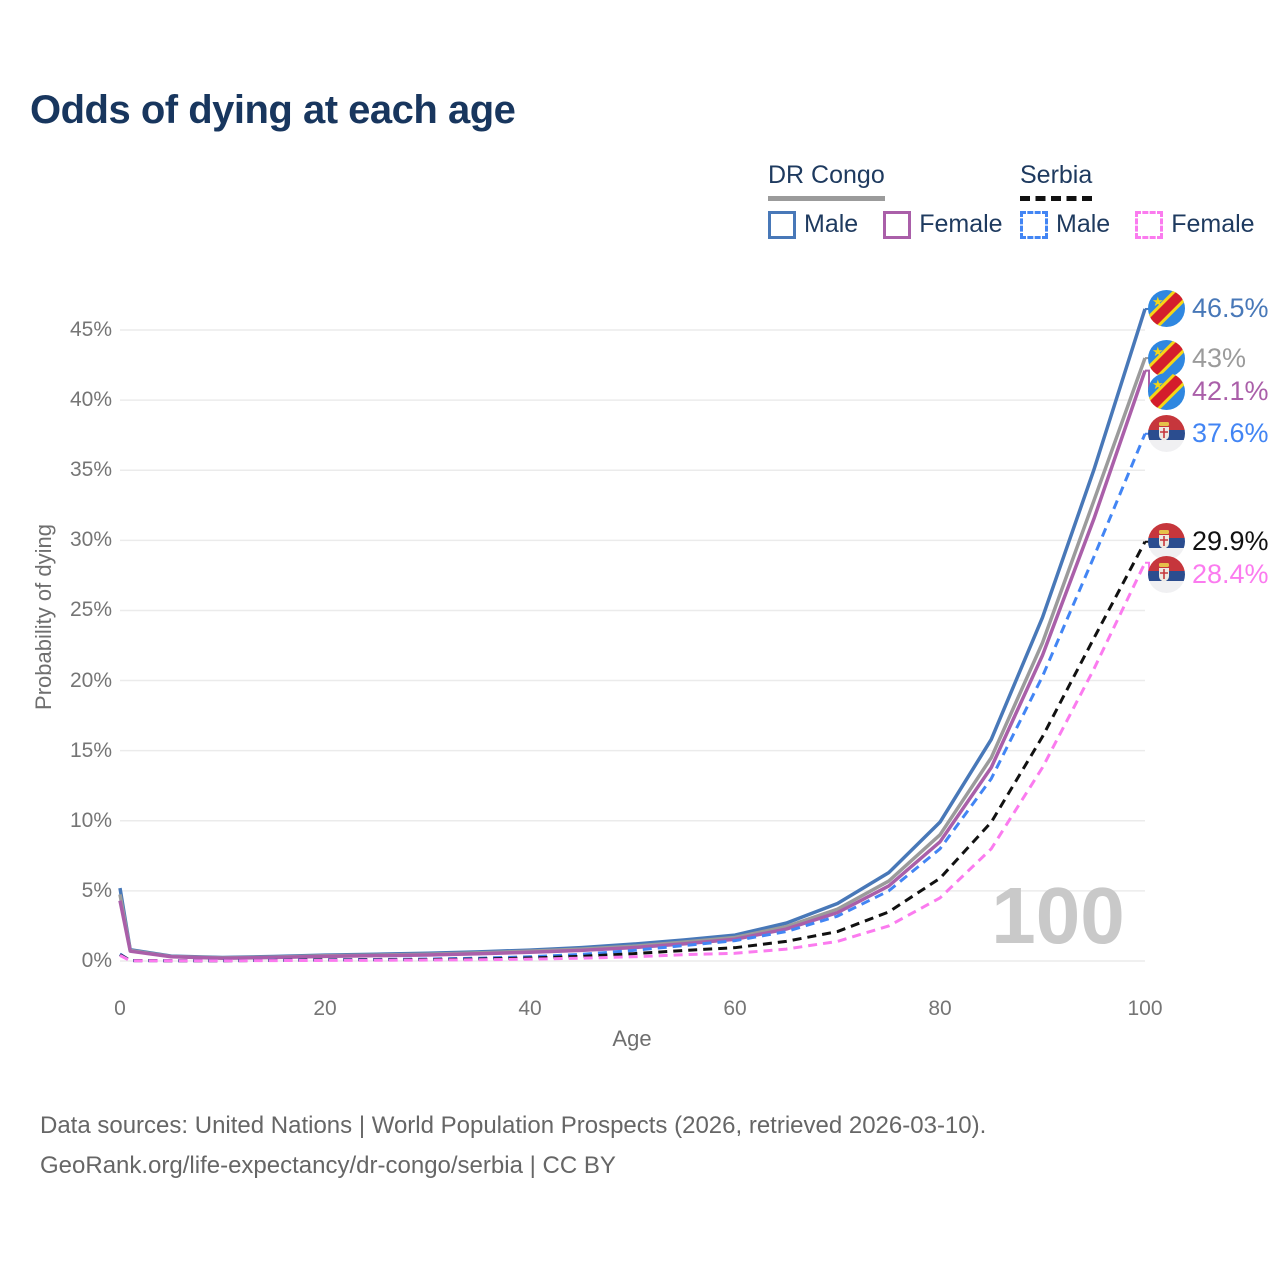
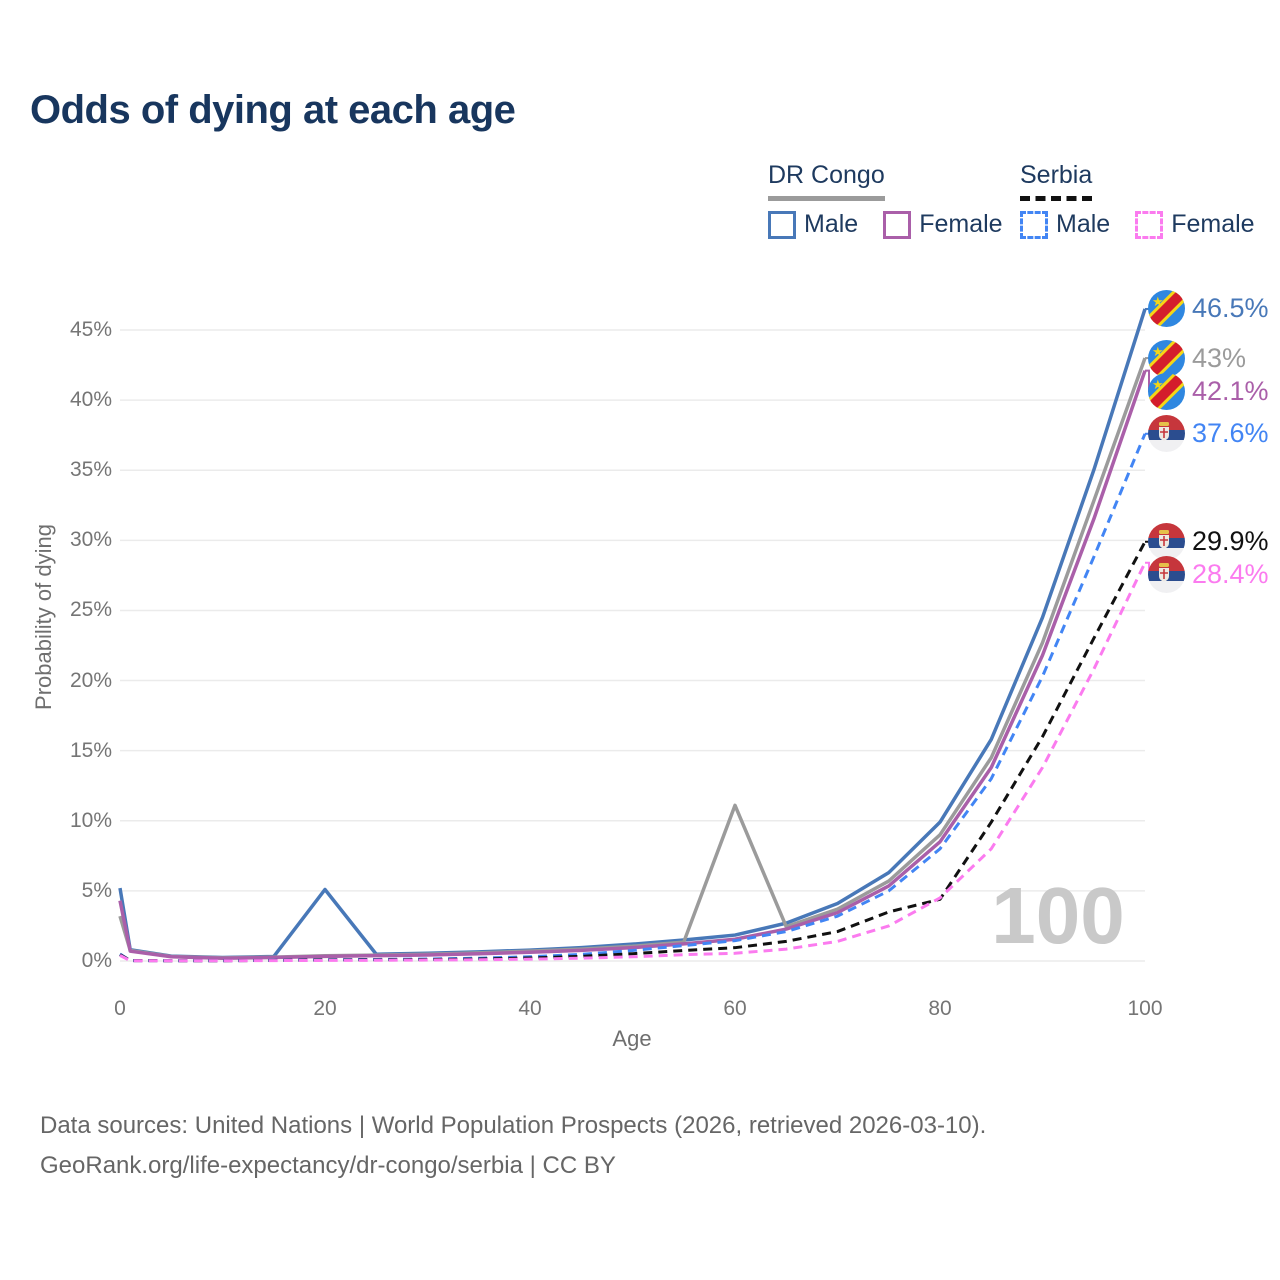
DR Congo/0: 4.8% -> 3.2%
DR Congo Male/20: 0.4% -> 5.1%
DR Congo/60: 1.7% -> 11.1%
Serbia/80: 5.9% -> 4.4%
